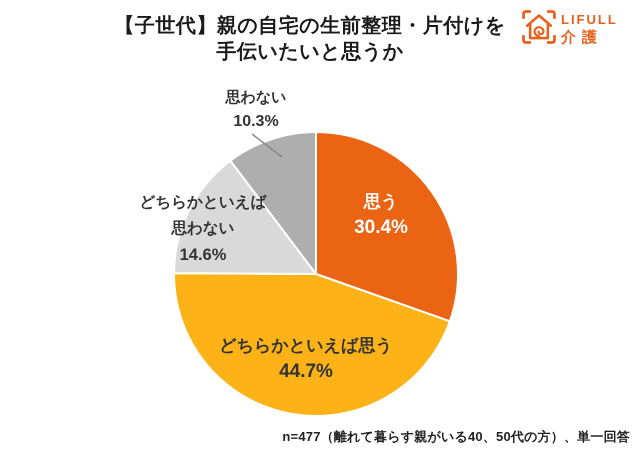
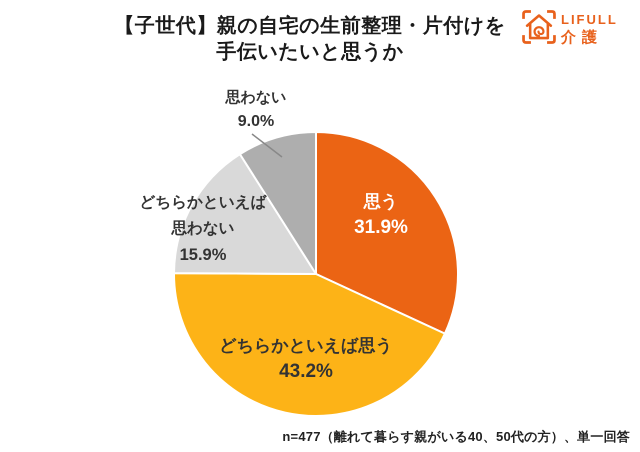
思う: 30.4% -> 31.9%
どちらかといえば思う: 44.7% -> 43.2%
どちらかといえば思わない: 14.6% -> 15.9%
思わない: 10.3% -> 9.0%
